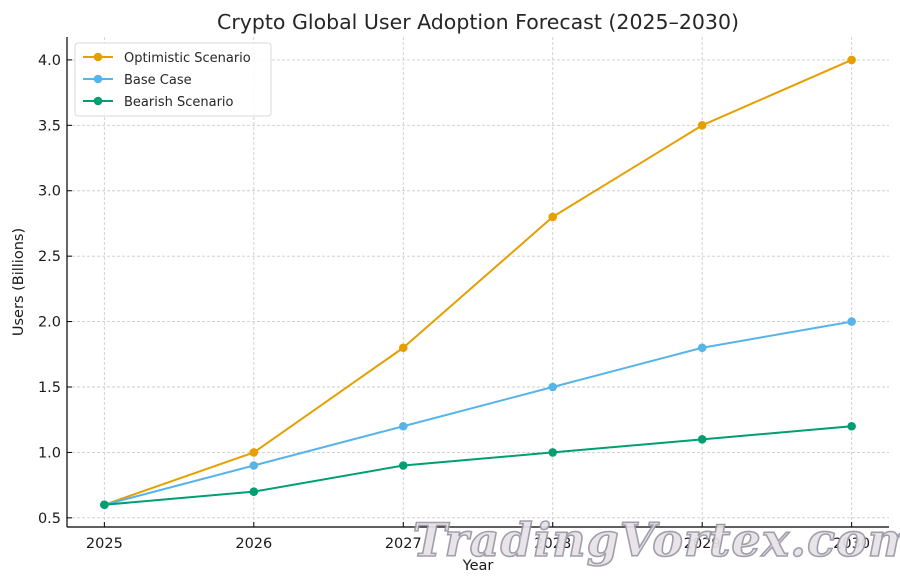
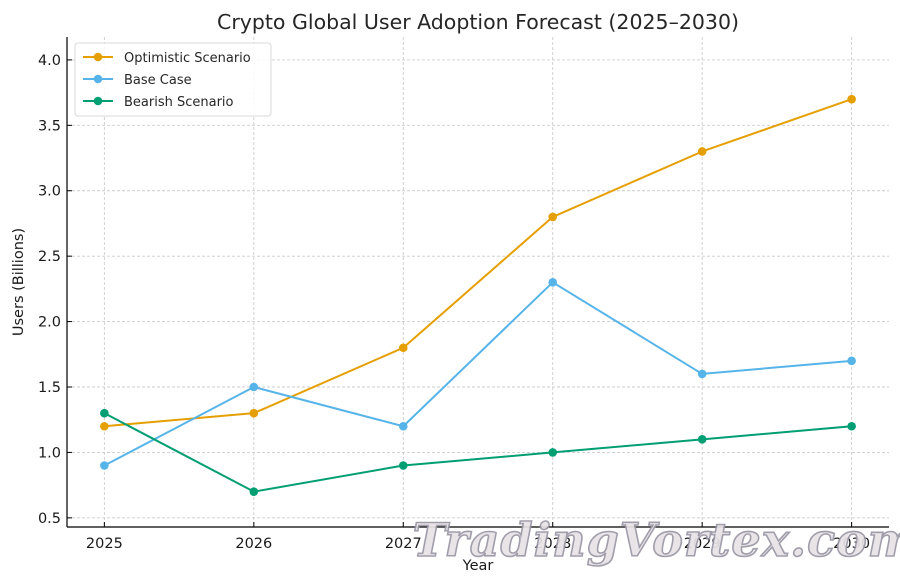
Optimistic Scenario/2025: 0.6 -> 1.2
Base Case/2025: 0.6 -> 0.9
Bearish Scenario/2025: 0.6 -> 1.3
Optimistic Scenario/2026: 1.0 -> 1.3
Base Case/2026: 0.9 -> 1.5
Base Case/2028: 1.5 -> 2.3
Optimistic Scenario/2029: 3.5 -> 3.3
Base Case/2029: 1.8 -> 1.6
Optimistic Scenario/2030: 4.0 -> 3.7
Base Case/2030: 2.0 -> 1.7
